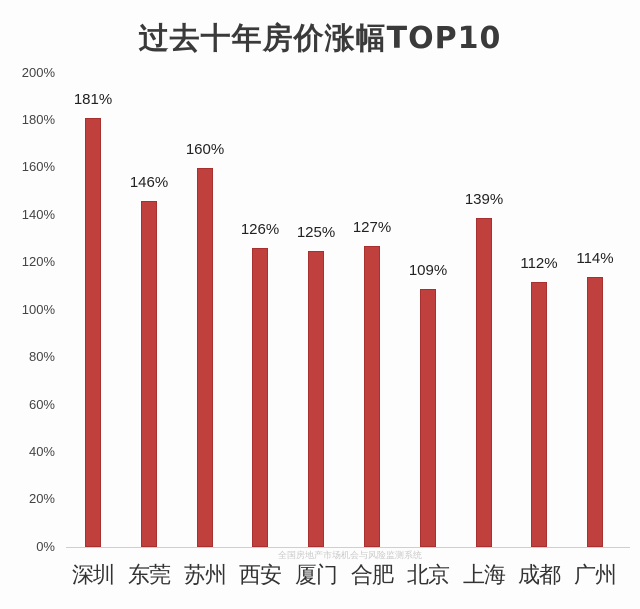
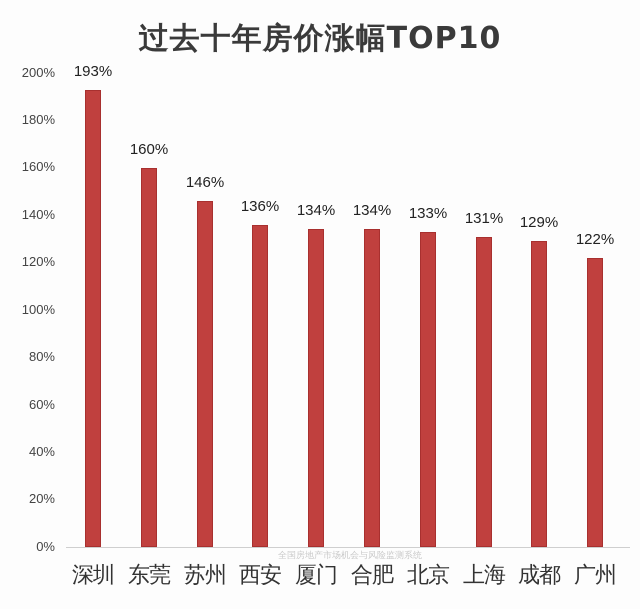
深圳: 181% -> 193%
东莞: 146% -> 160%
苏州: 160% -> 146%
西安: 126% -> 136%
厦门: 125% -> 134%
合肥: 127% -> 134%
北京: 109% -> 133%
上海: 139% -> 131%
成都: 112% -> 129%
广州: 114% -> 122%
